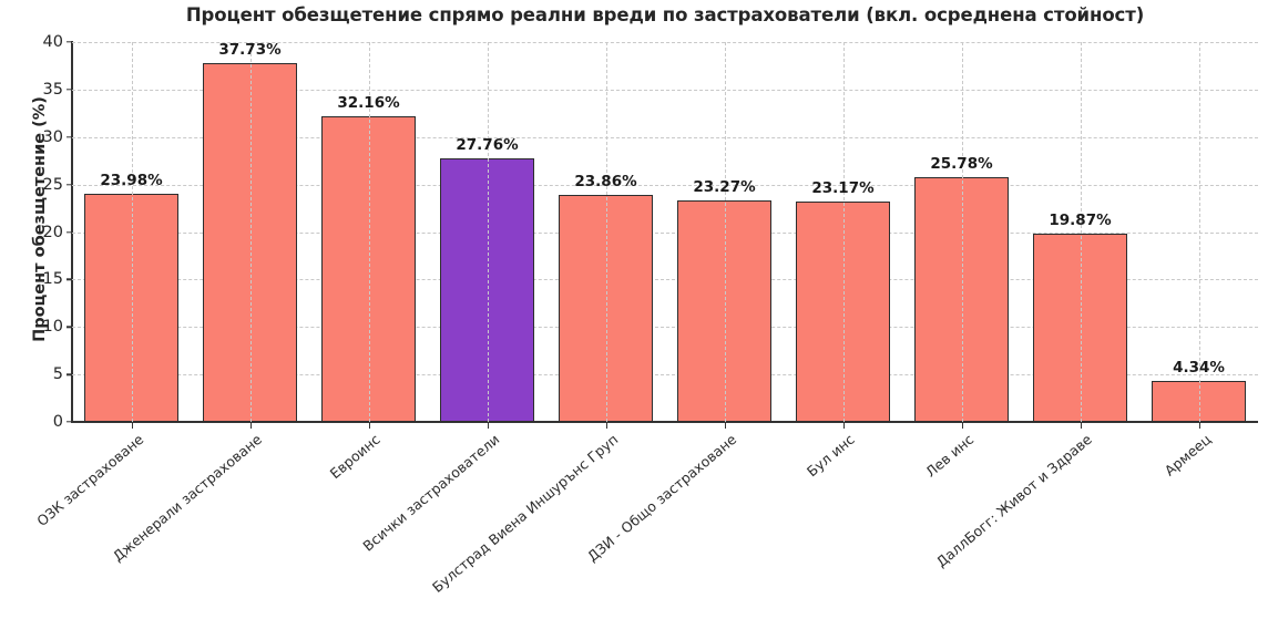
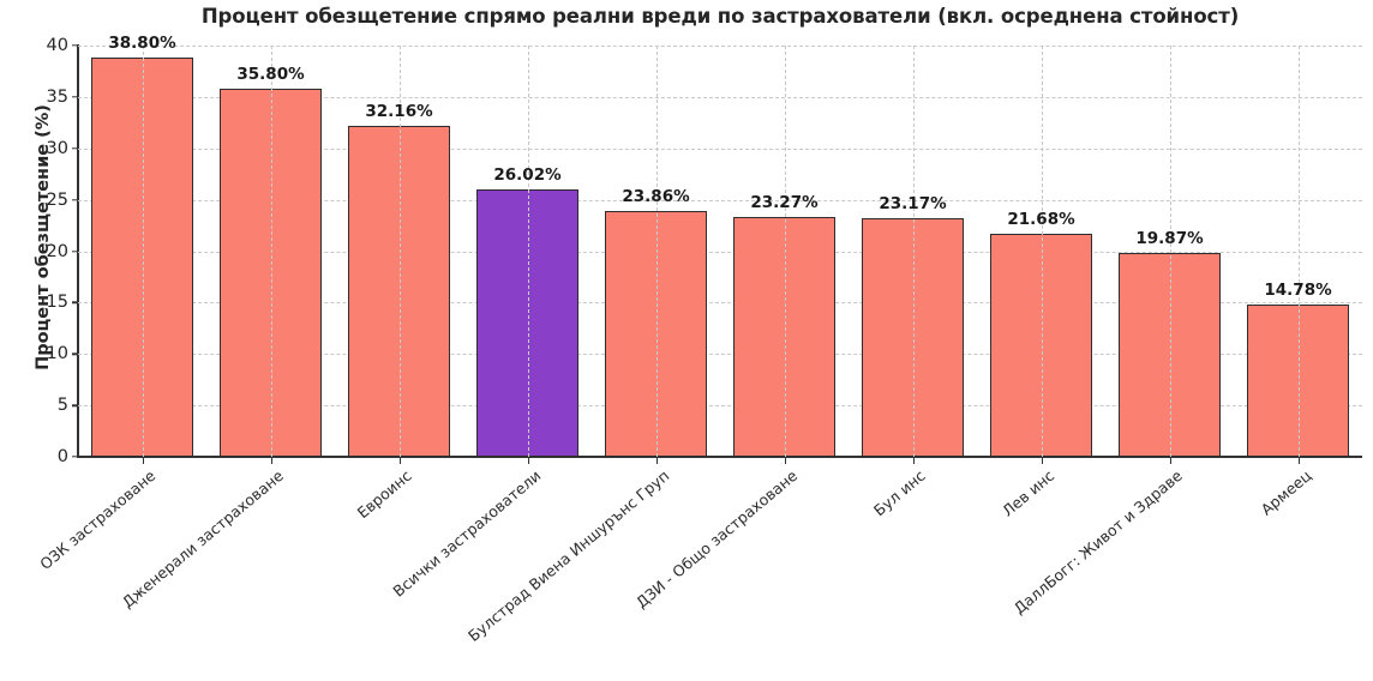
ОЗК застраховане: 23.98% -> 38.80%
Дженерали застраховане: 37.73% -> 35.80%
Всички застрахователи: 27.76% -> 26.02%
Лев инс: 25.78% -> 21.68%
Армеец: 4.34% -> 14.78%
